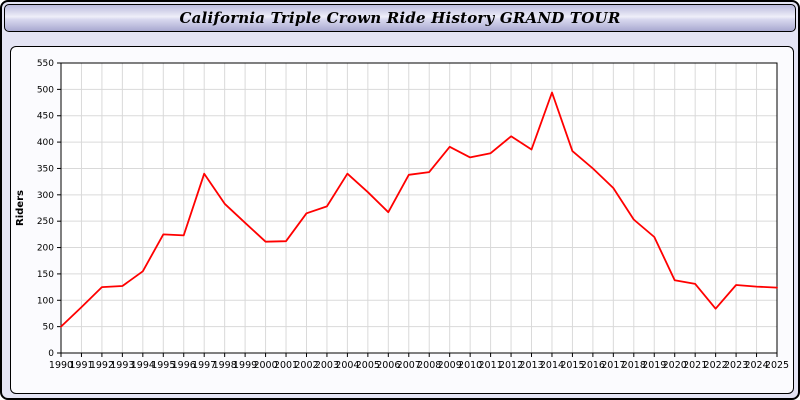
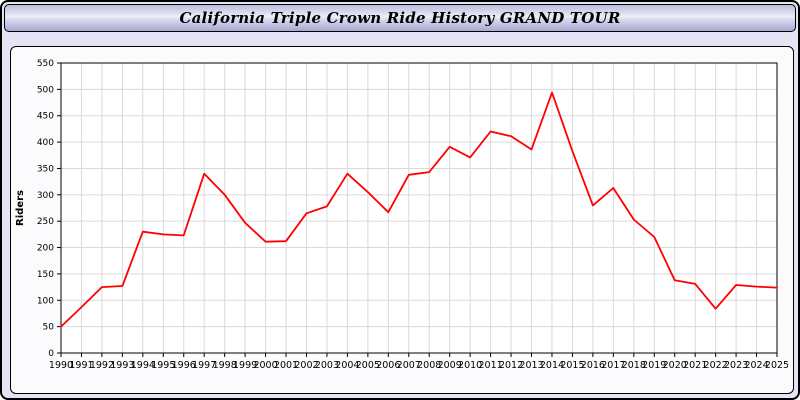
1994: 160 -> 230
1998: 280 -> 300
2011: 380 -> 420
2016: 350 -> 280
